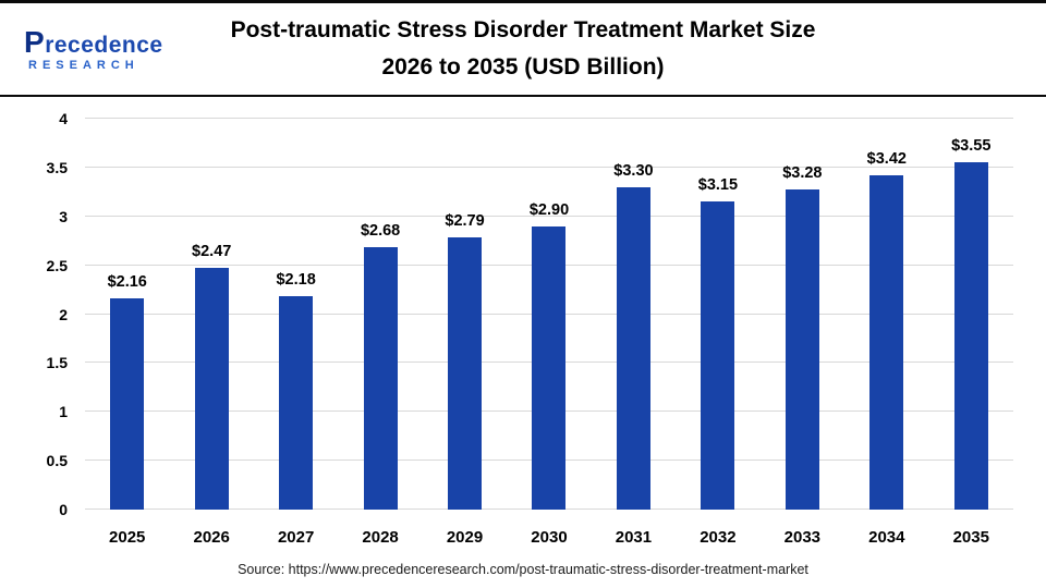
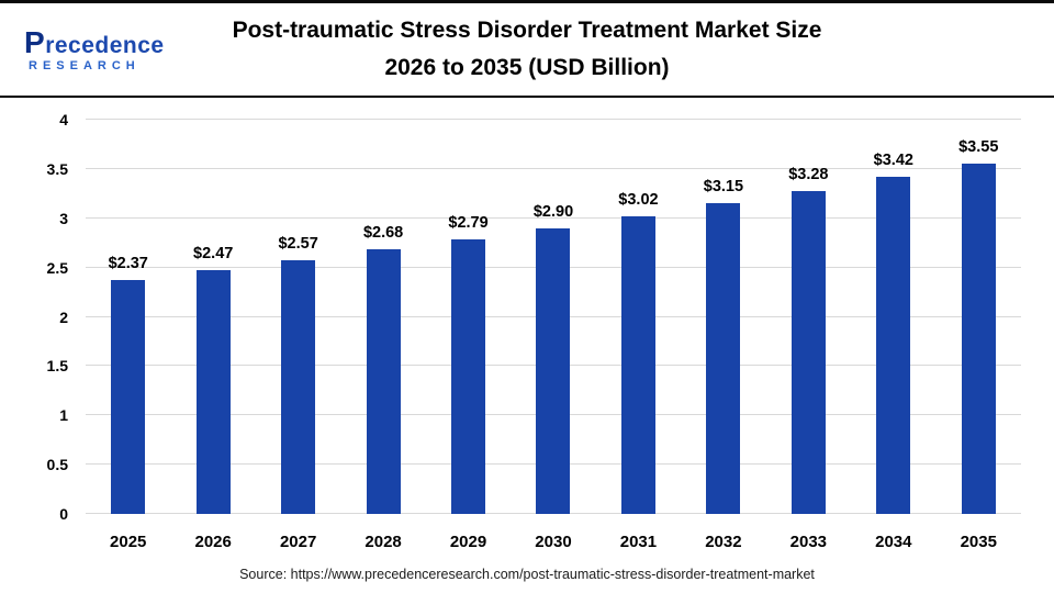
2025: $2.16 -> $2.37
2027: $2.18 -> $2.57
2031: $3.30 -> $3.02
